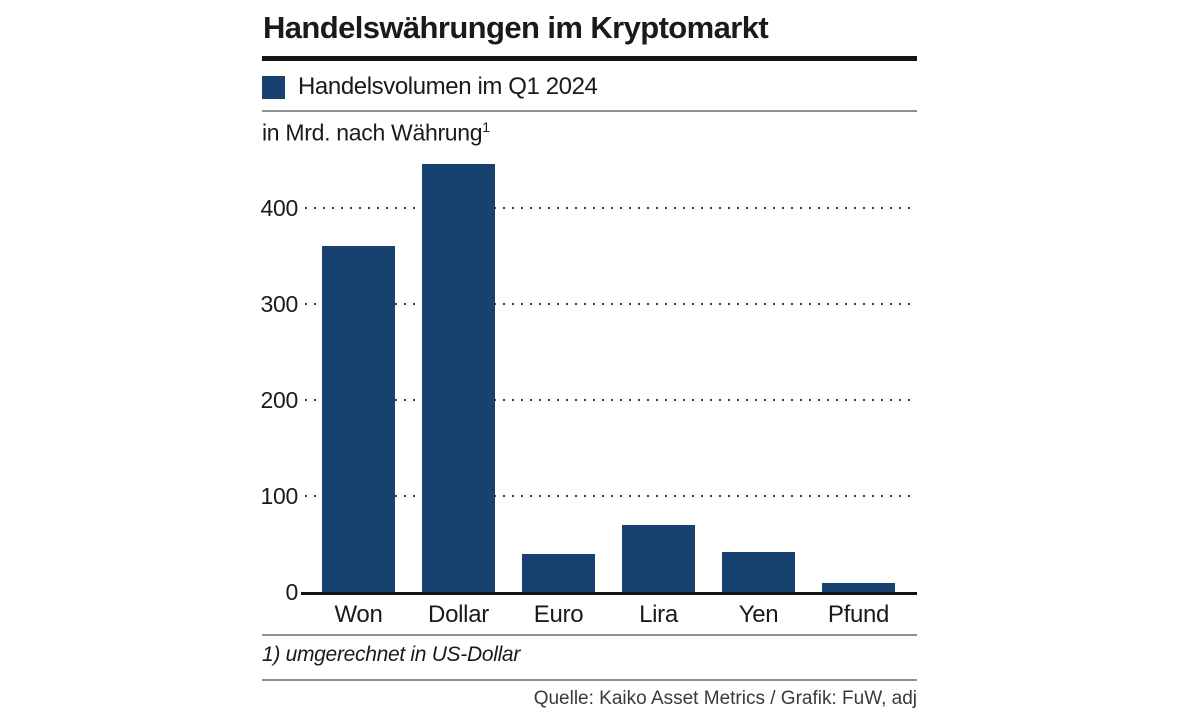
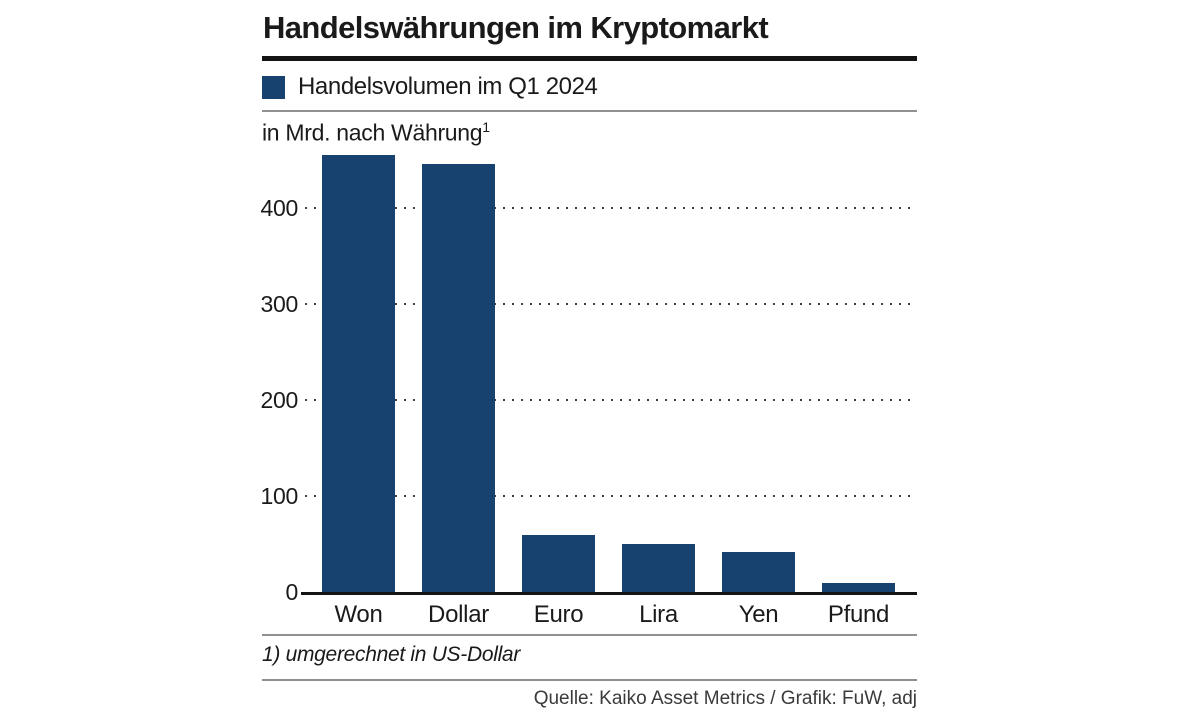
Won: 360 -> 460
Euro: 40 -> 60
Lira: 70 -> 50
